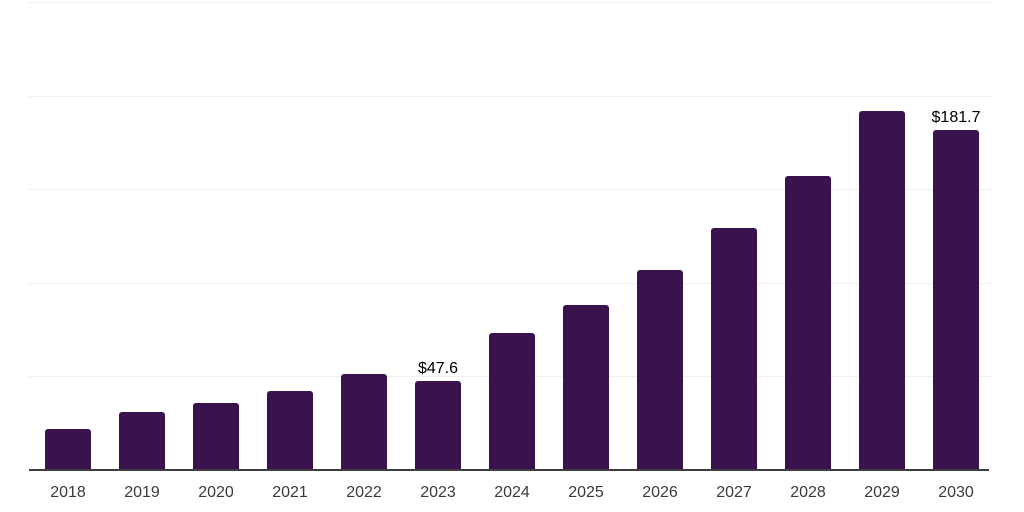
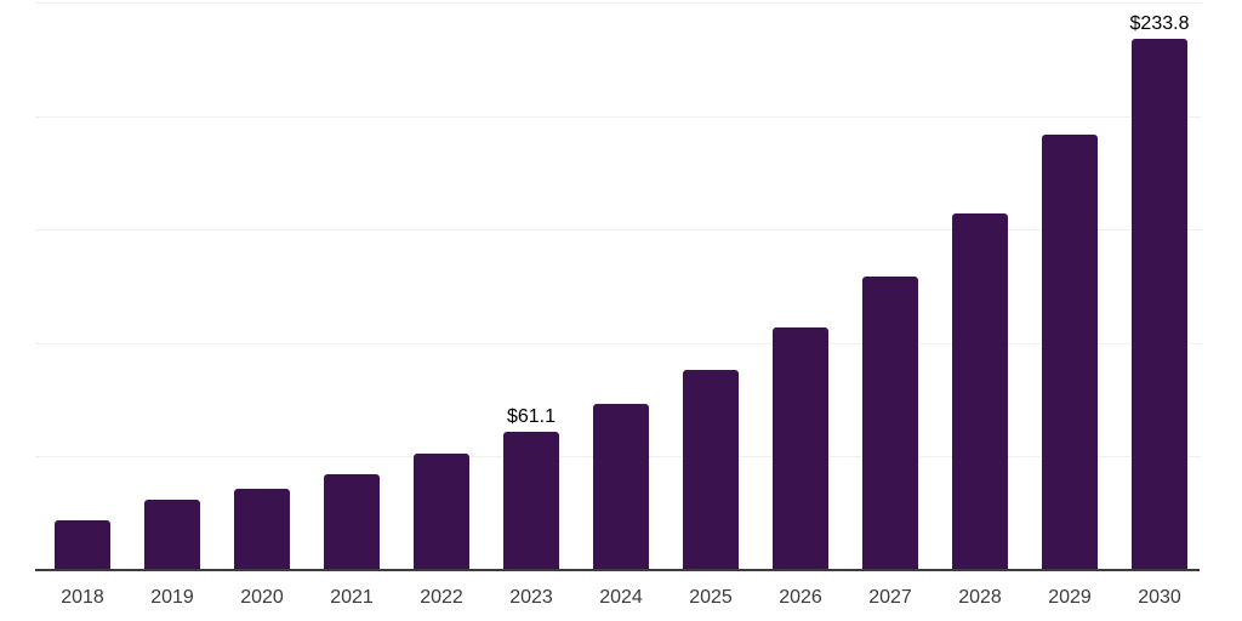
2023: $47.6 -> $61.1
2030: $181.7 -> $233.8
